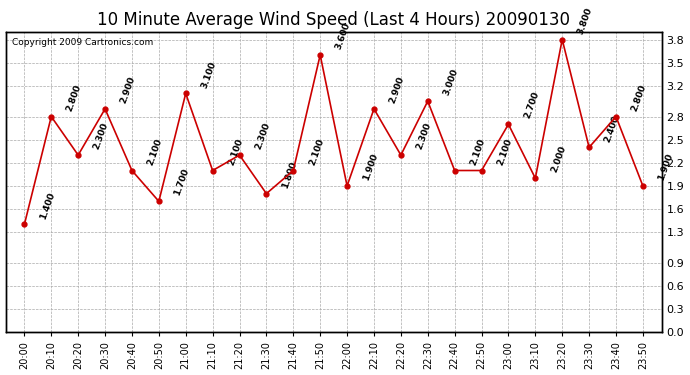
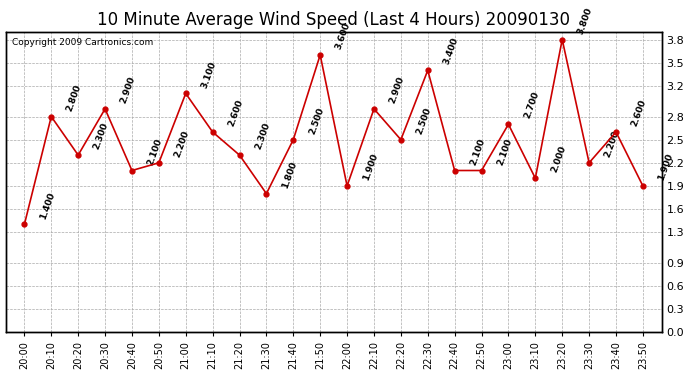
20:50: 1.700 -> 2.200
21:10: 2.100 -> 2.600
21:40: 2.100 -> 2.500
22:20: 2.300 -> 2.500
22:30: 3.000 -> 3.400
23:30: 2.400 -> 2.200
23:40: 2.800 -> 2.600
